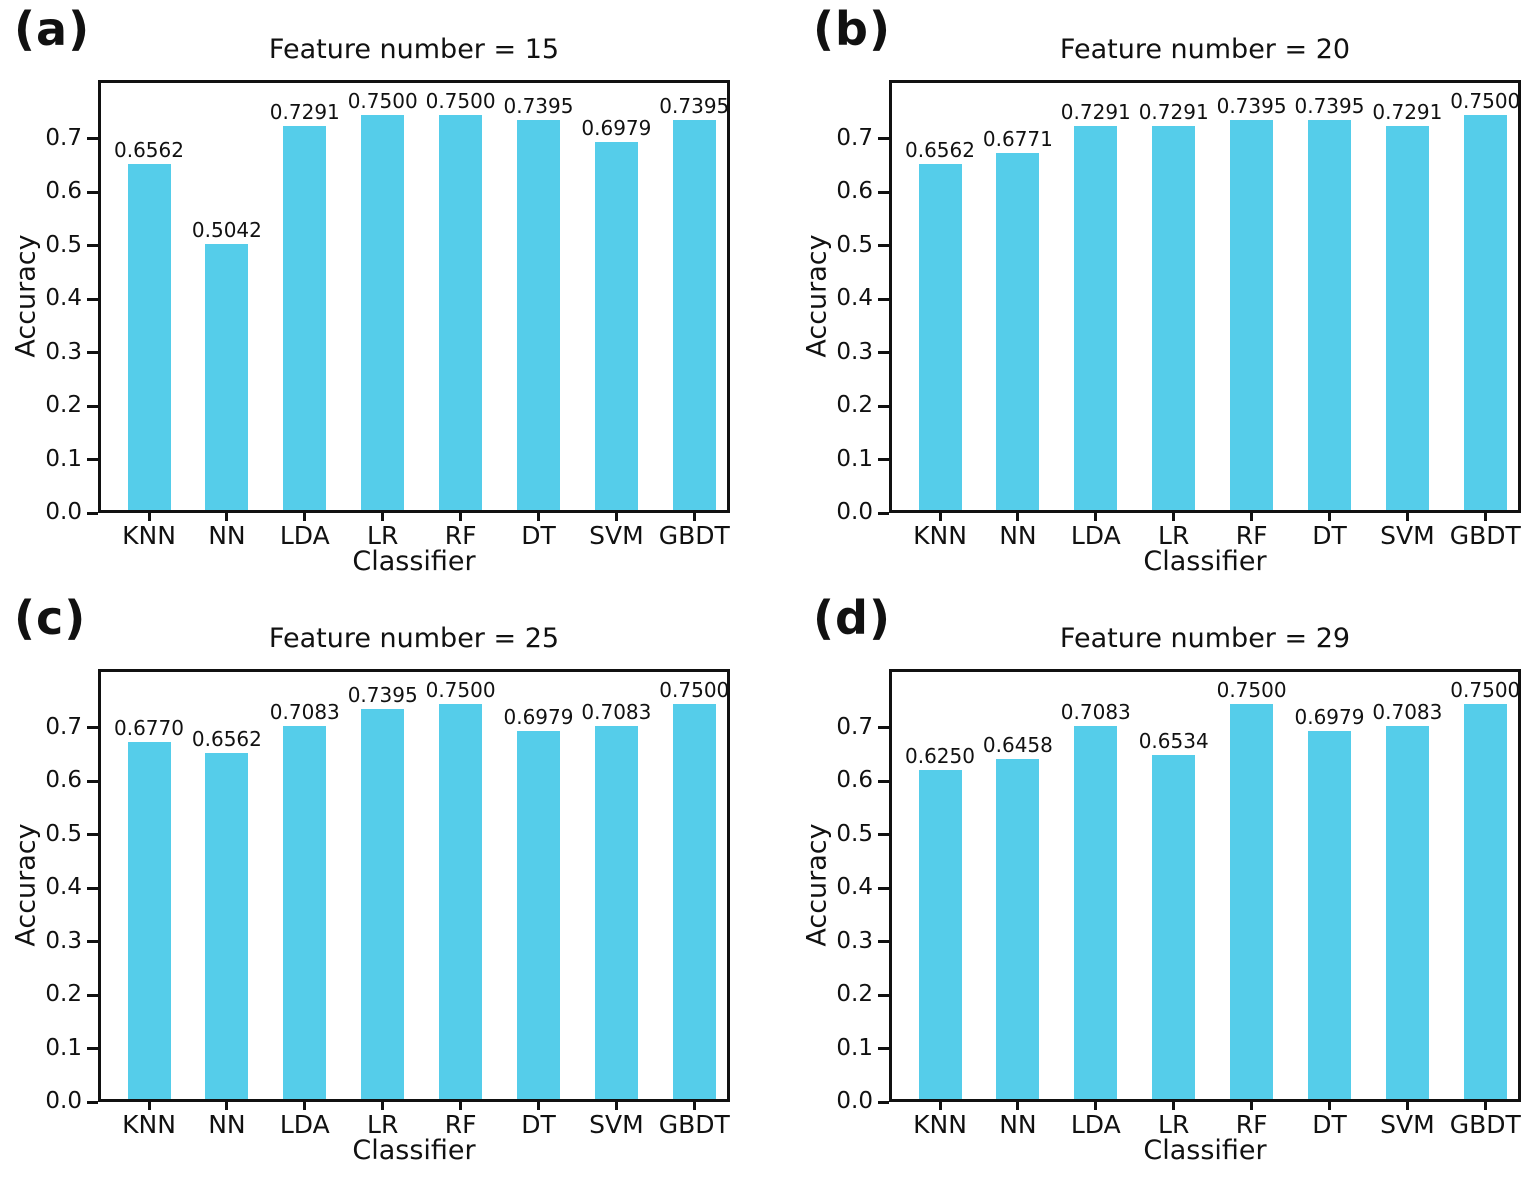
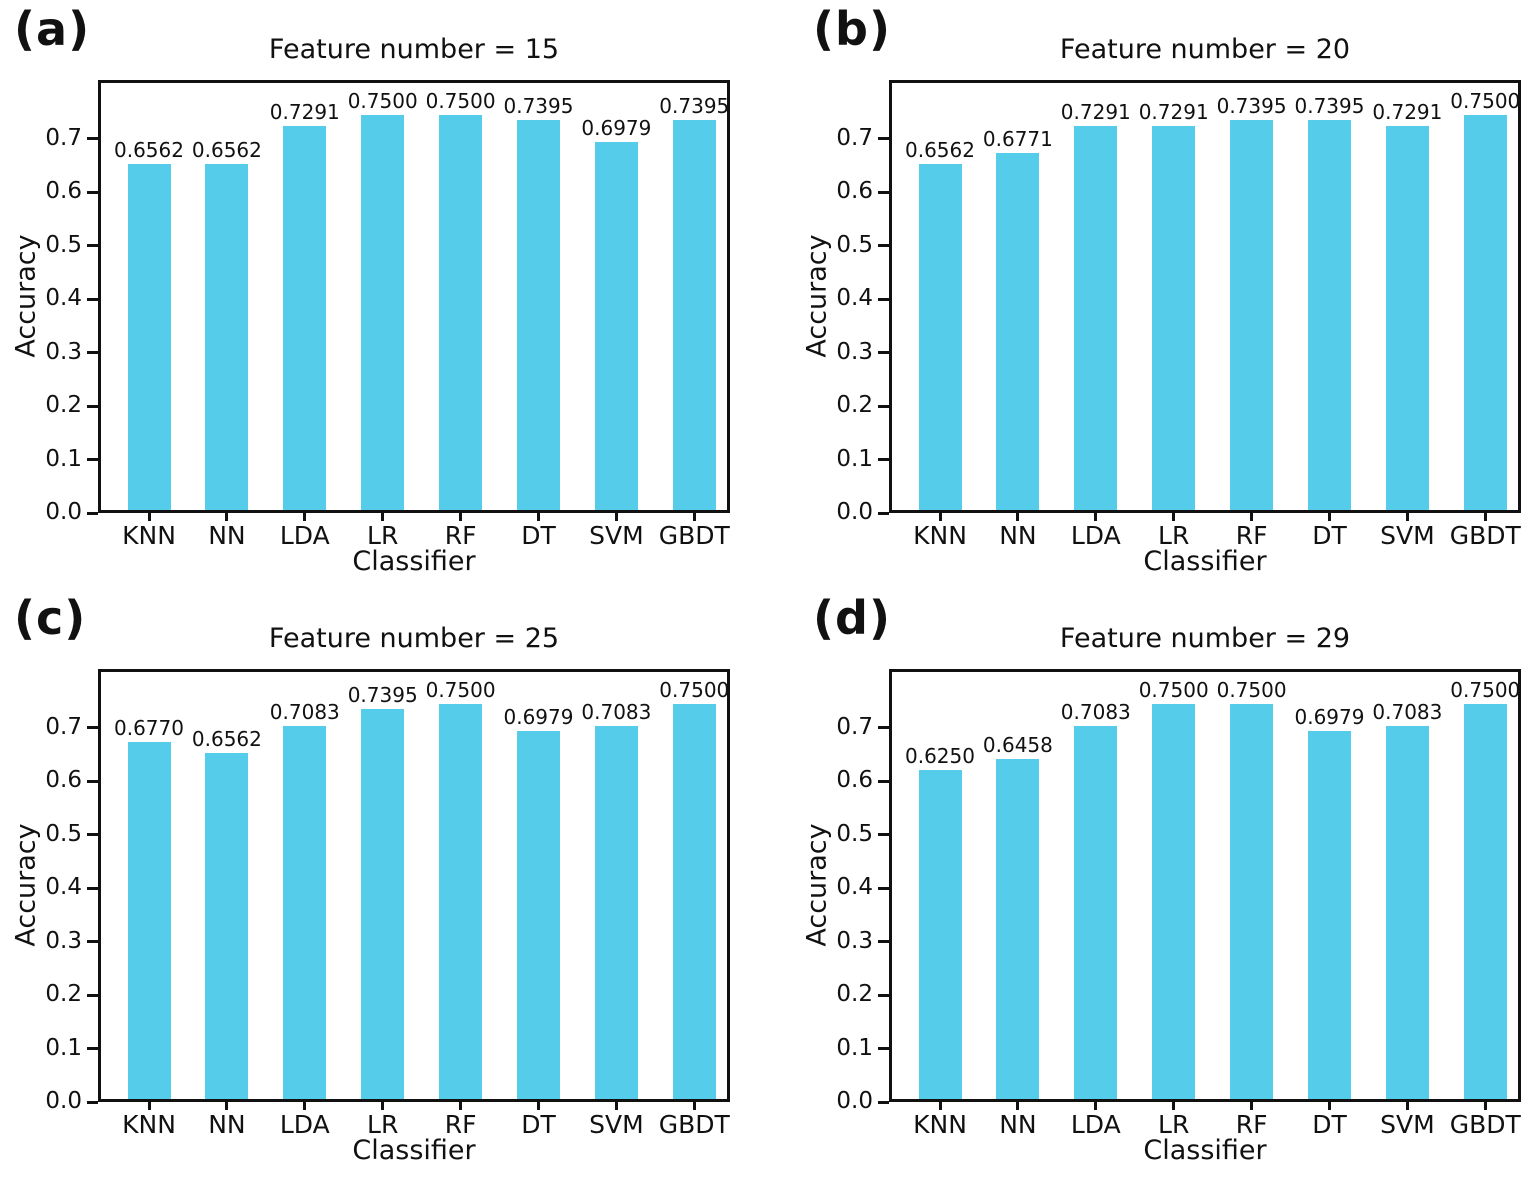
Feature number = 15/NN: 0.5042 -> 0.6562
Feature number = 29/LR: 0.6534 -> 0.7500
